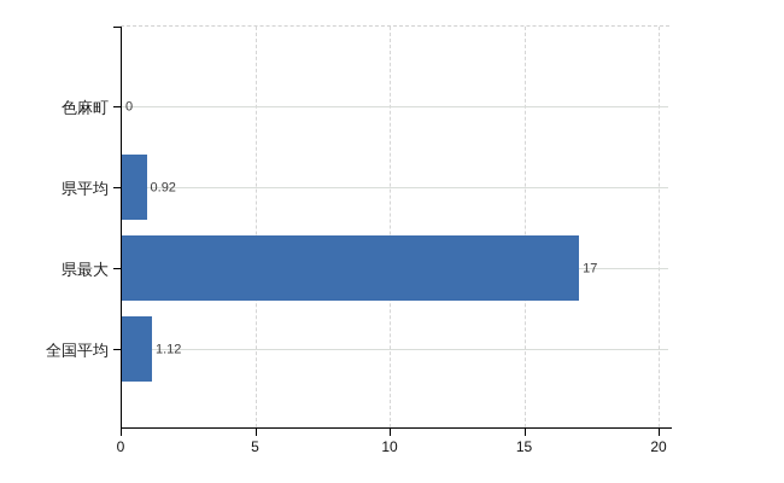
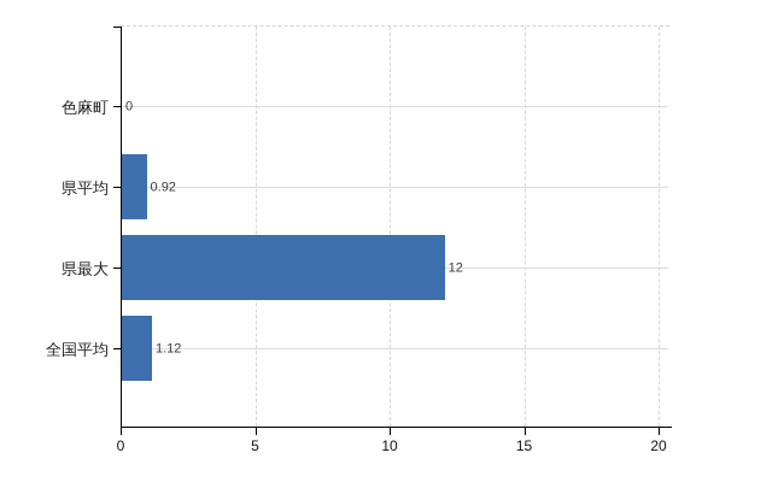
県最大: 17 -> 12
